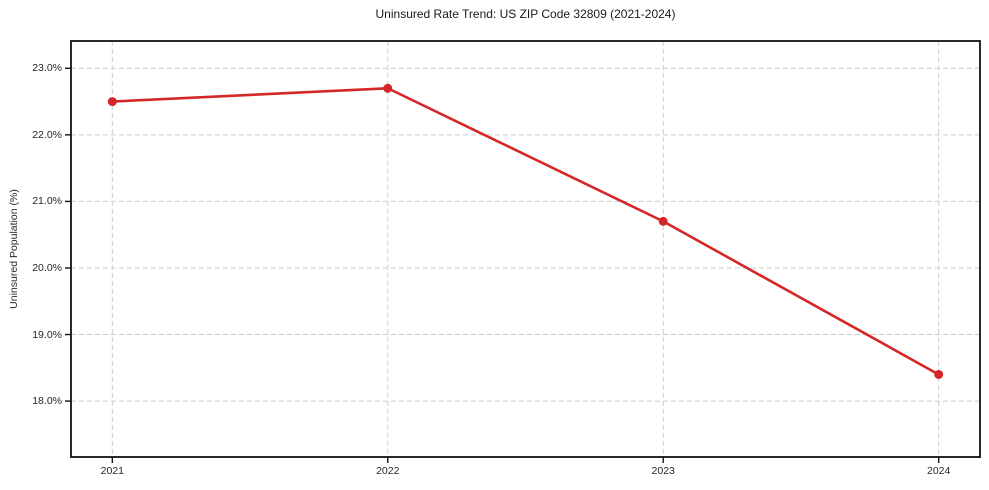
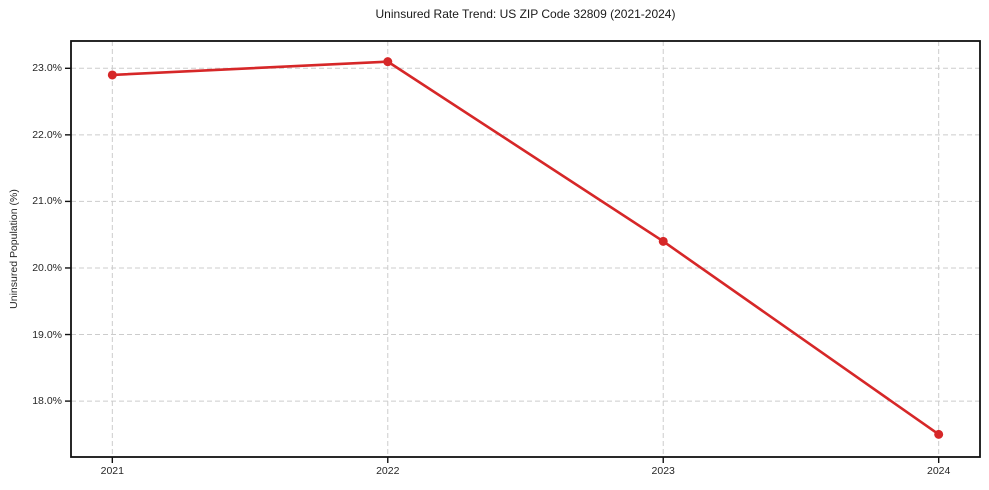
2021: 22.5% -> 22.9%
2022: 22.7% -> 23.1%
2023: 20.7% -> 20.4%
2024: 18.4% -> 17.5%
